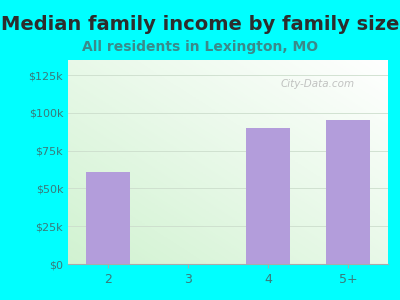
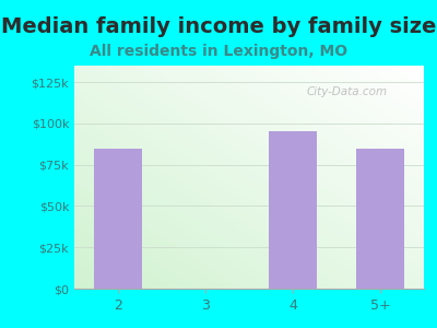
2: $61k -> $85k
4: $90k -> $95k
5+: $95k -> $85k
